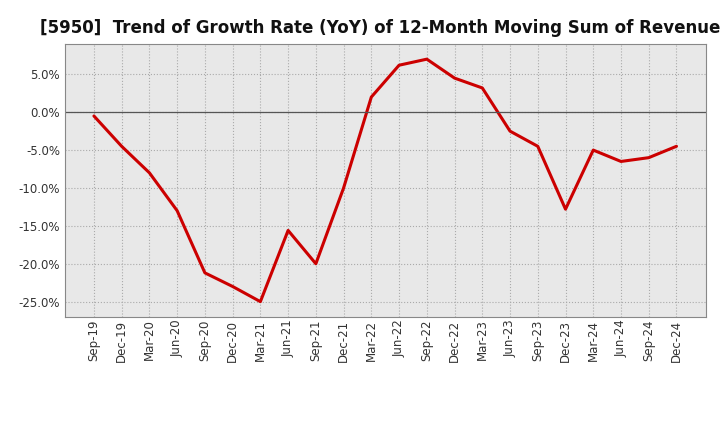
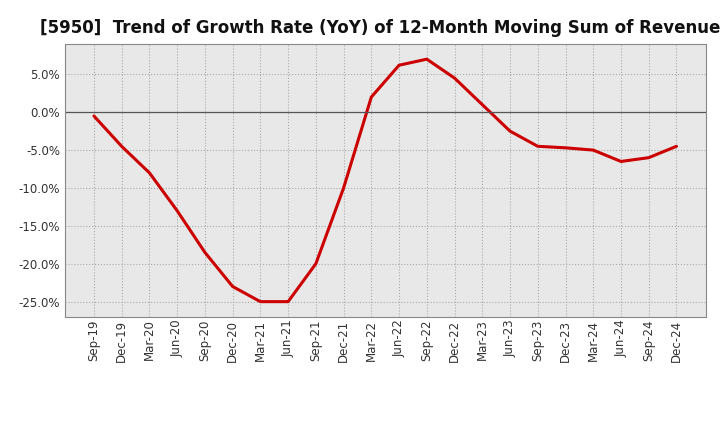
Sep-20: -21.2% -> -18.5%
Jun-21: -15.6% -> -25.0%
Mar-23: 3.2% -> 1.0%
Dec-23: -12.8% -> -4.7%
